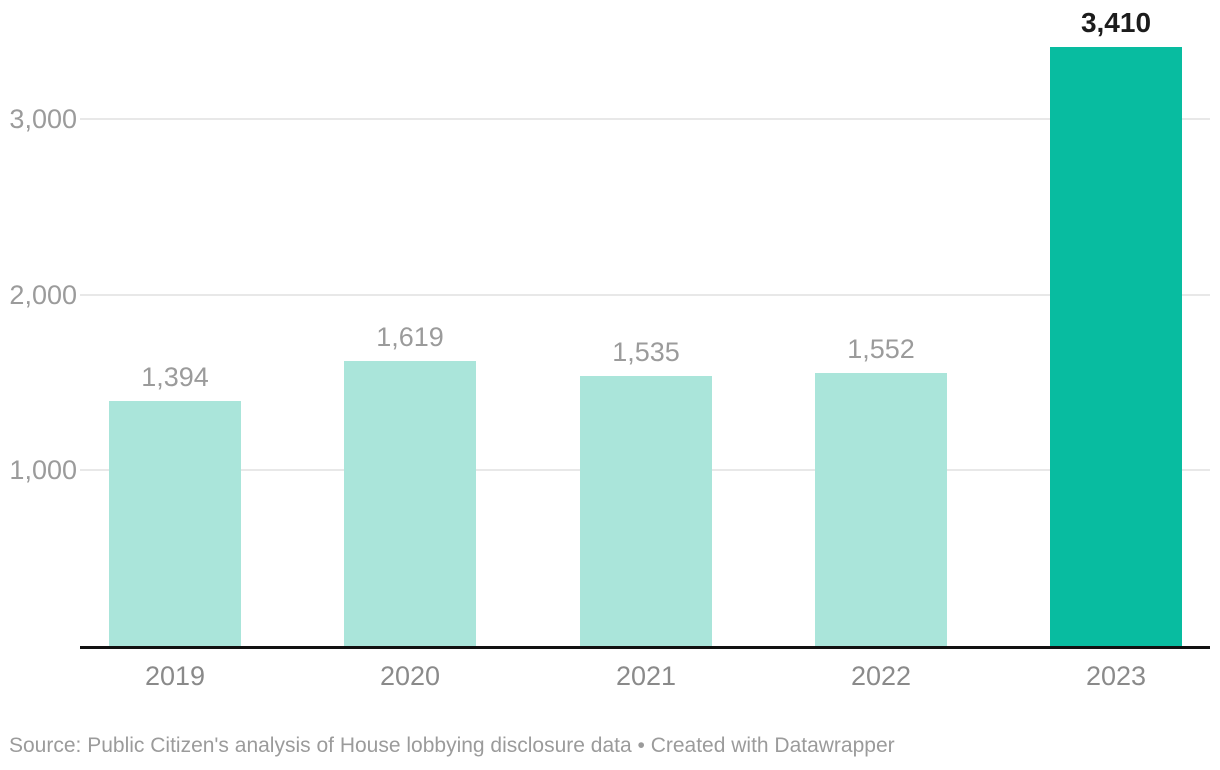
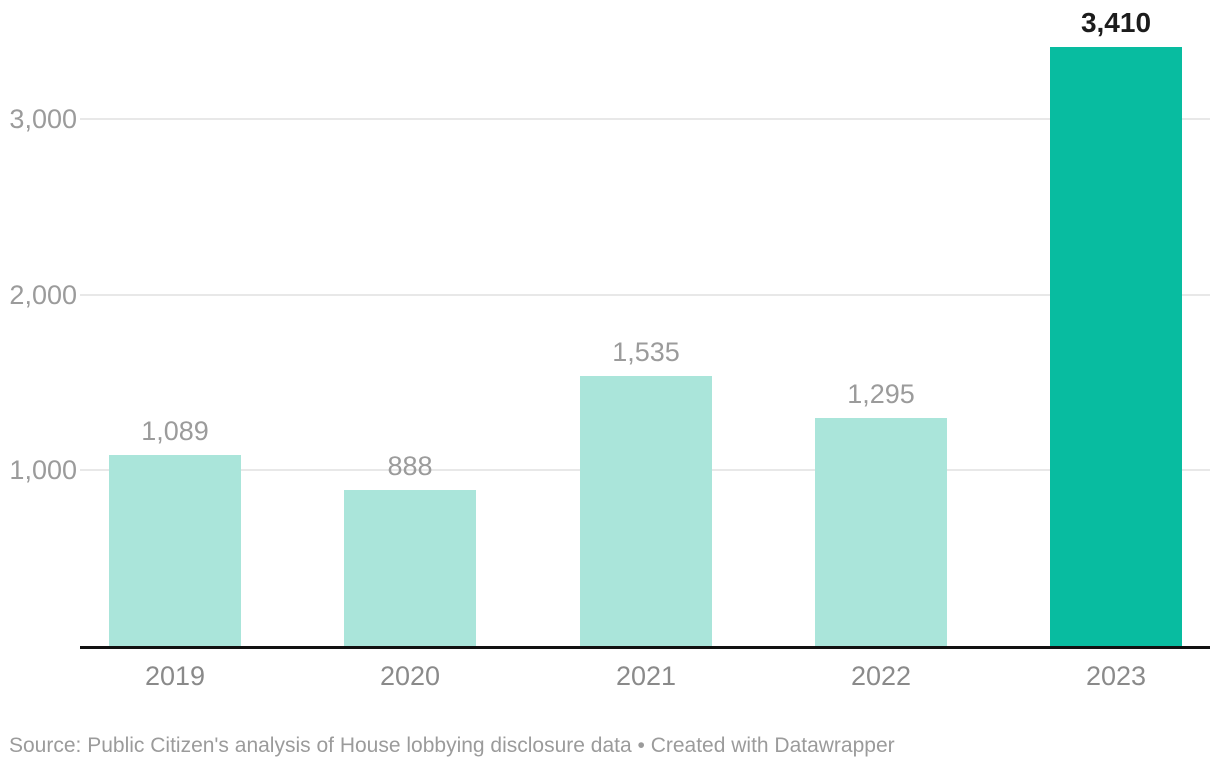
2019: 1,394 -> 1,089
2020: 1,619 -> 888
2022: 1,552 -> 1,295
